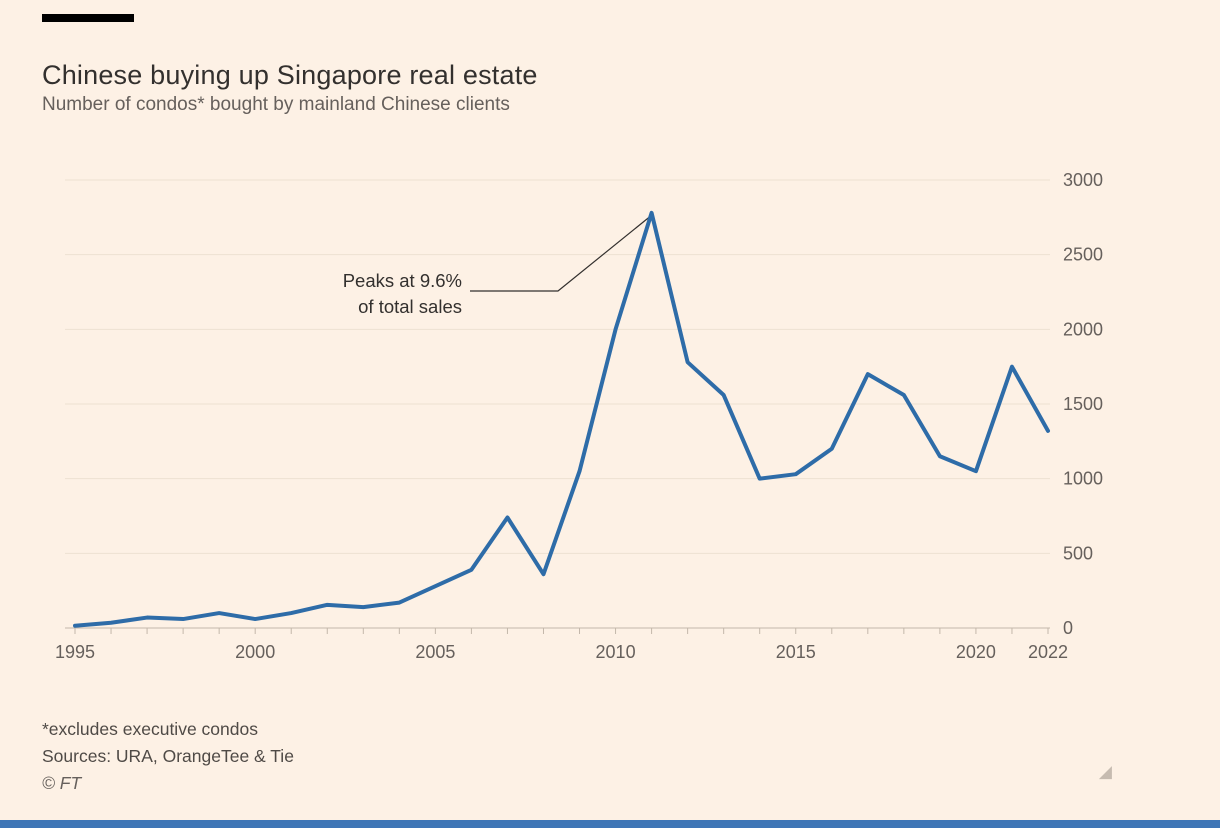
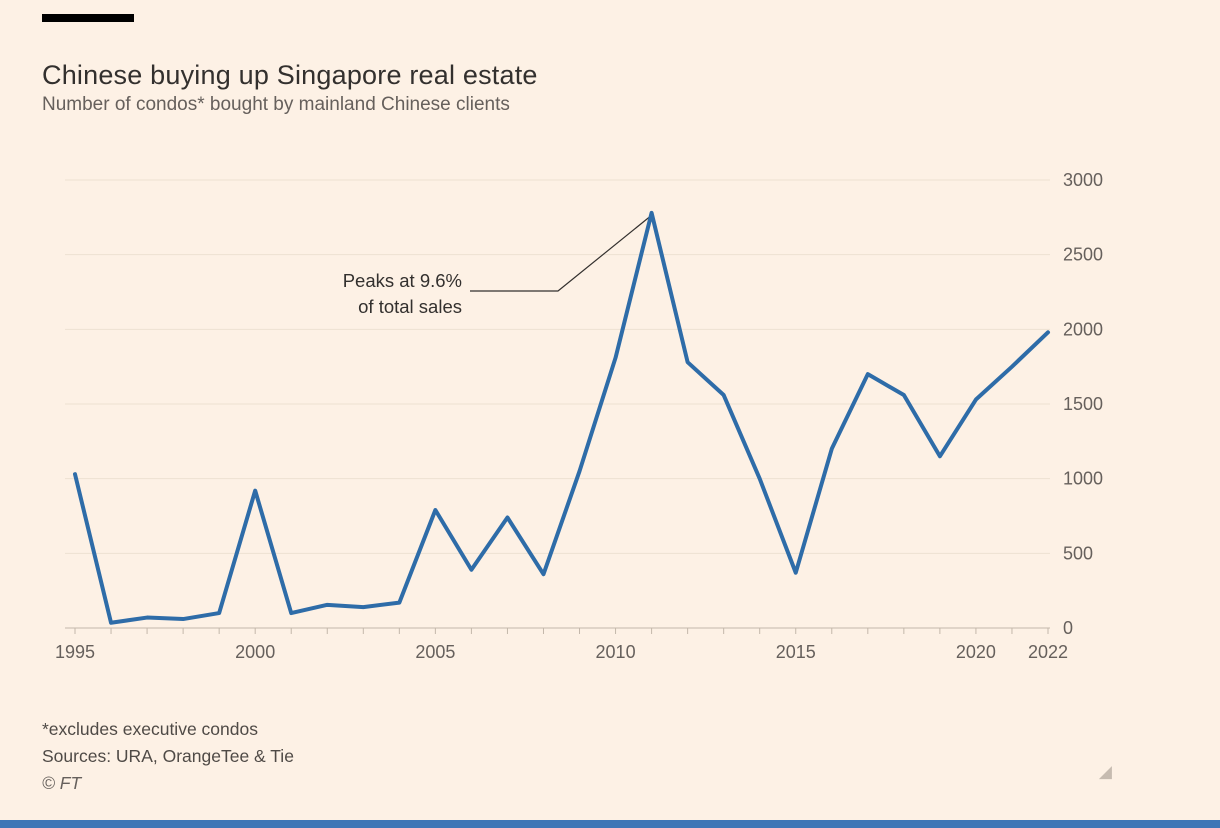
1995: 20 -> 1030
2000: 60 -> 920
2005: 280 -> 790
2010: 2000 -> 1810
2015: 1030 -> 370
2020: 1050 -> 1530
2022: 1320 -> 1980
